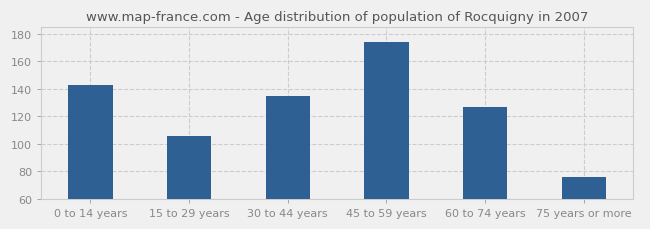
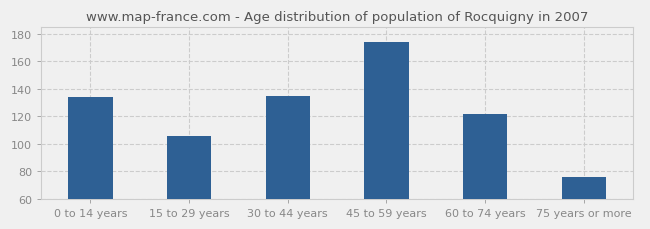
0 to 14 years: 143 -> 134
60 to 74 years: 127 -> 122
